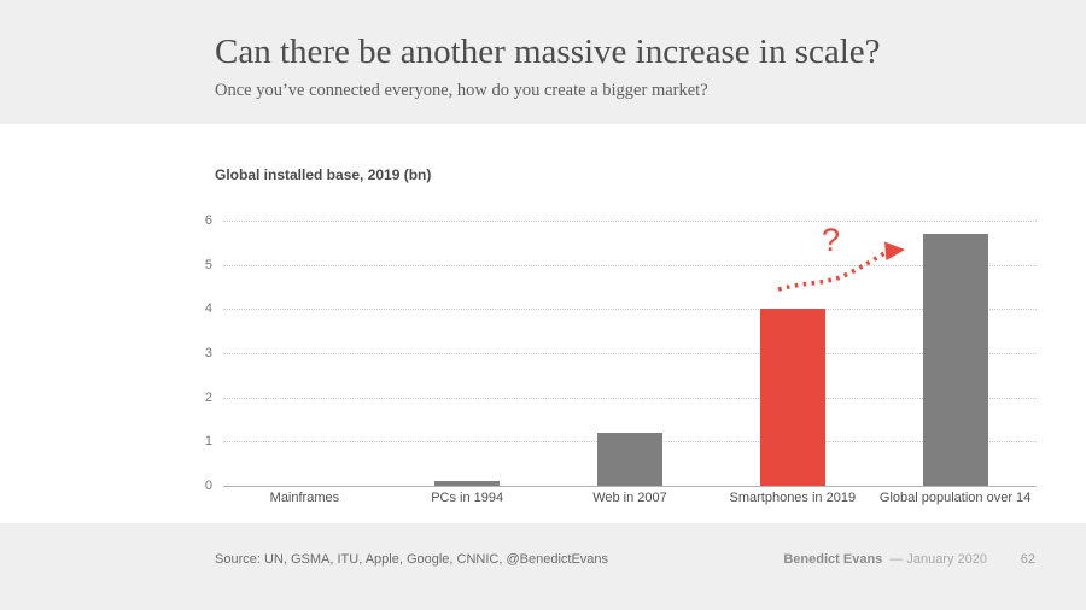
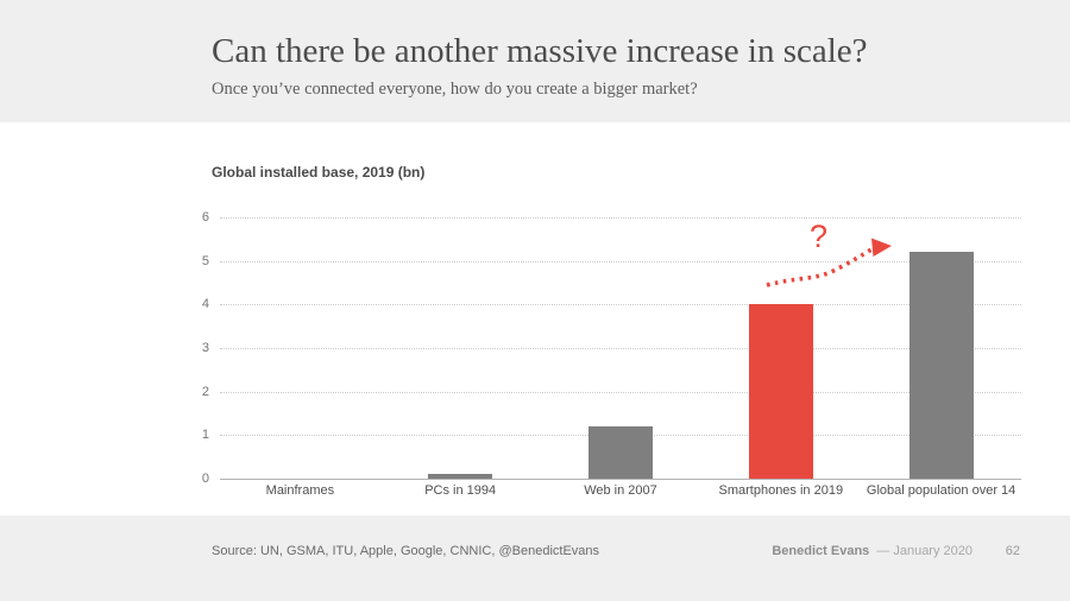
Global population over 14: 5.7 -> 5.2
